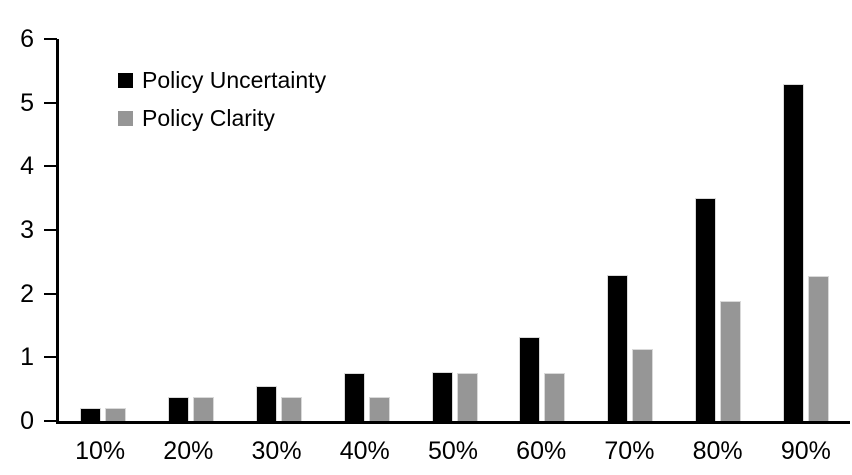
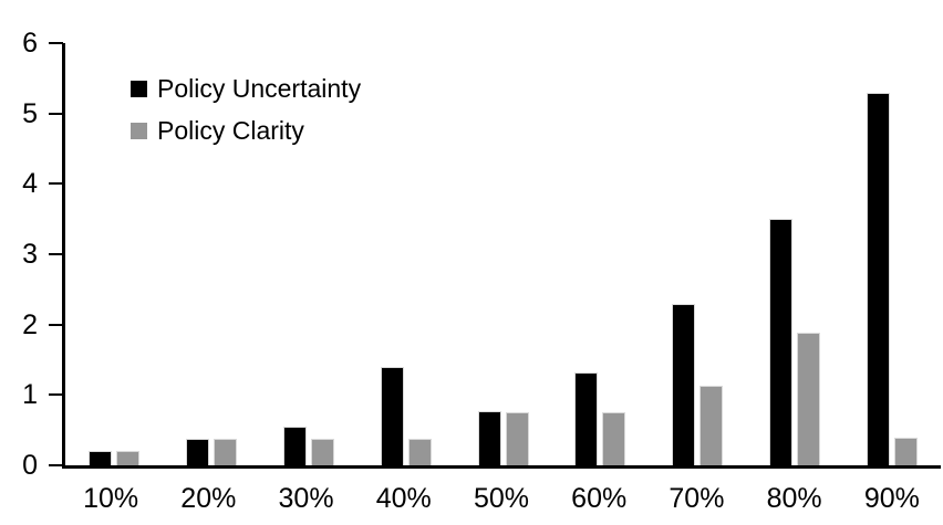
Policy Uncertainty/40%: 0.8 -> 1.4
Policy Clarity/90%: 2.3 -> 0.4
